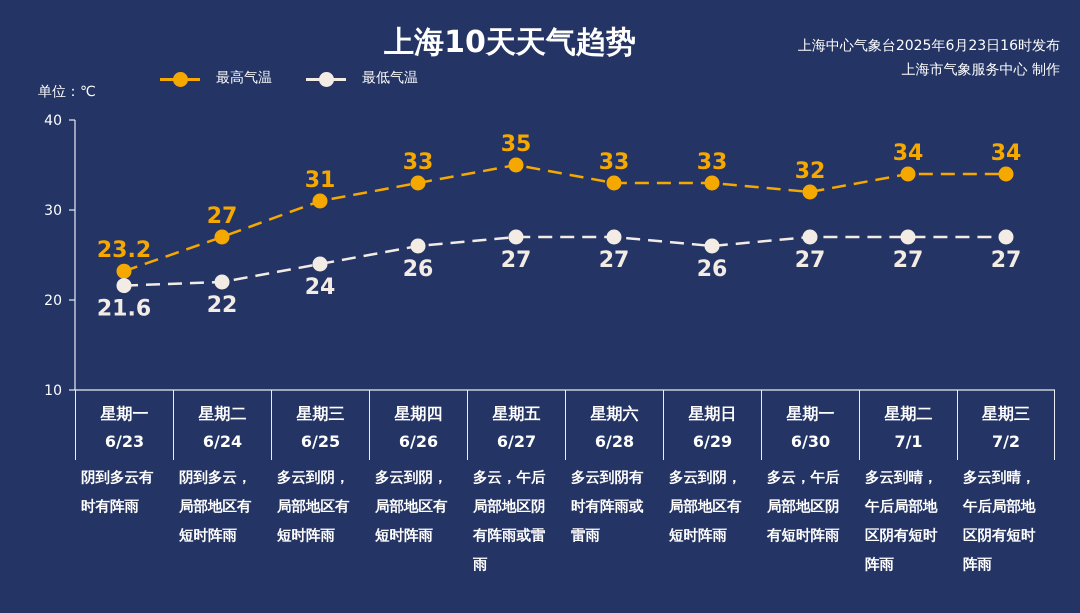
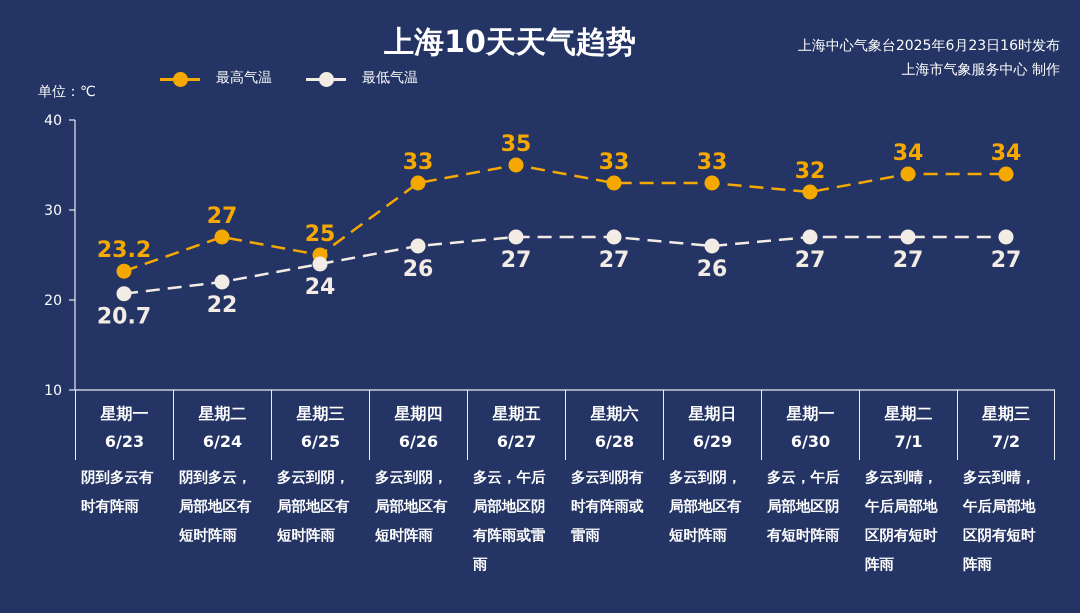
最低气温/星期一 6/23: 21.6 -> 20.7
最高气温/星期三 6/25: 31 -> 25
